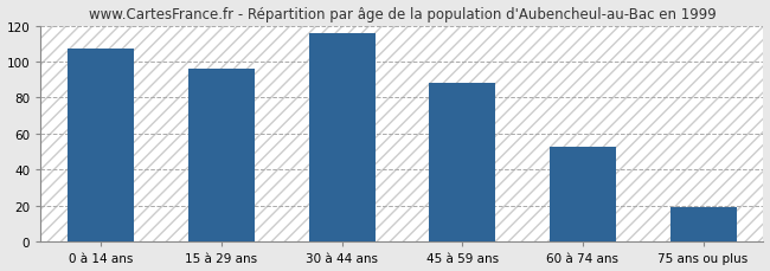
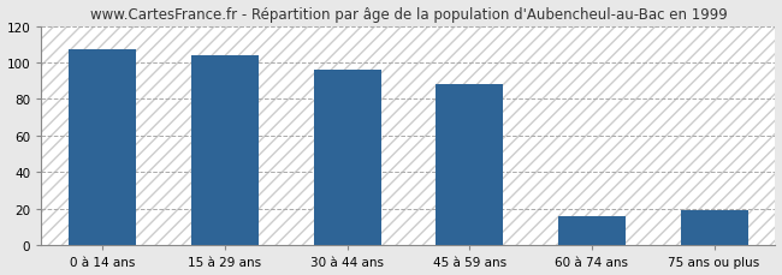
15 à 29 ans: 96 -> 104
30 à 44 ans: 116 -> 96
60 à 74 ans: 53 -> 16
